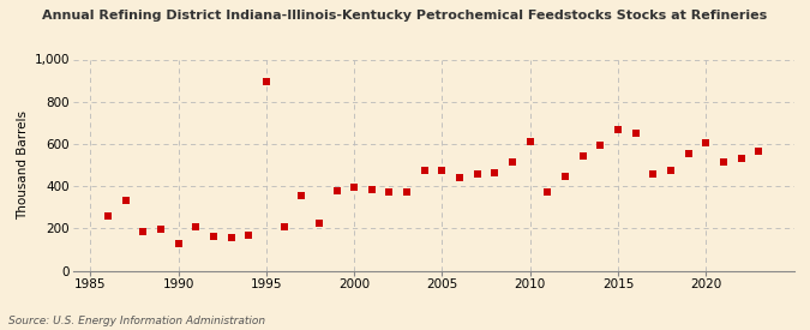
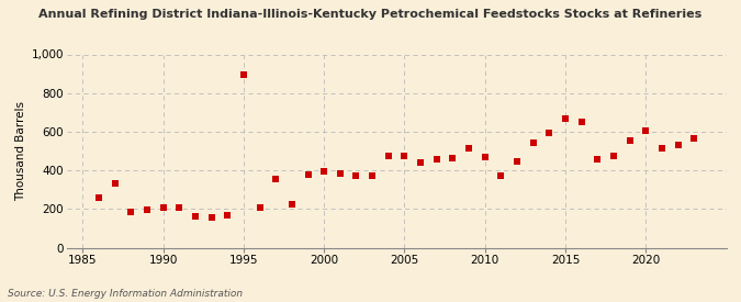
1990: 130 -> 200
2010: 610 -> 470
